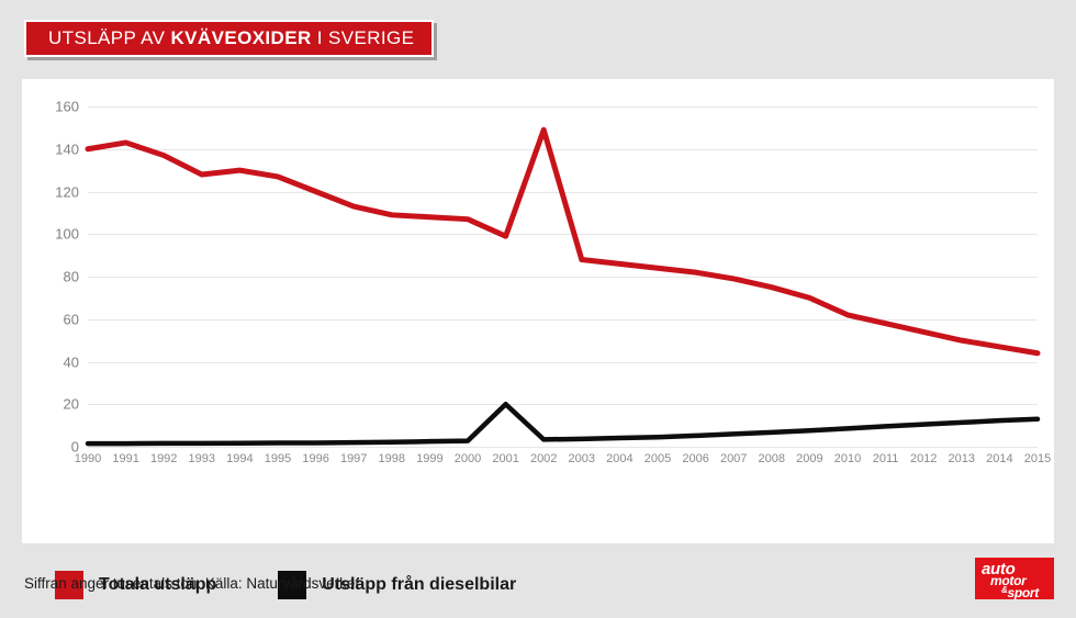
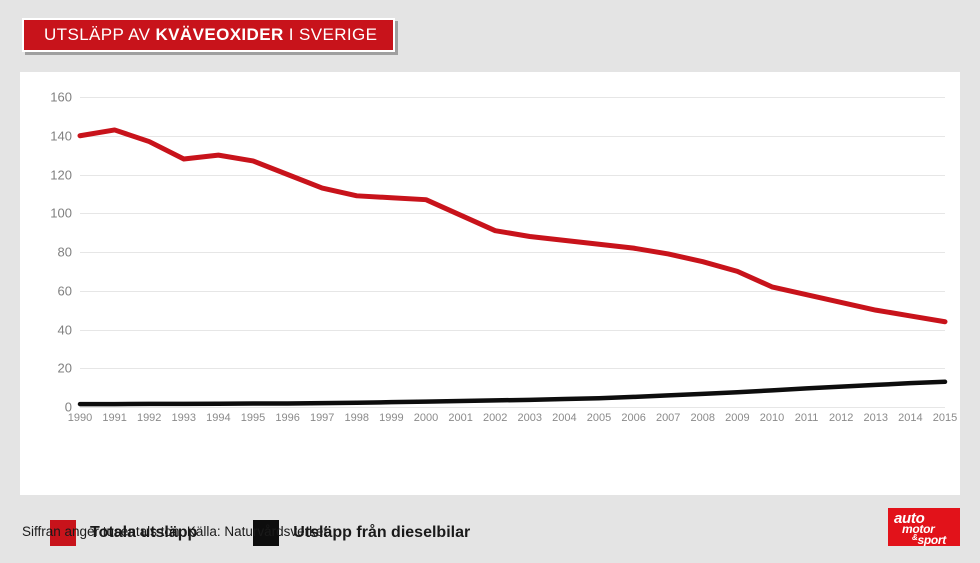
Utsläpp från dieselbilar/2001: 20 -> 3
Totala utsläpp/2002: 149 -> 91
